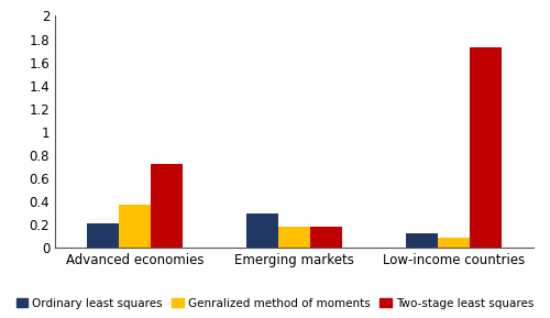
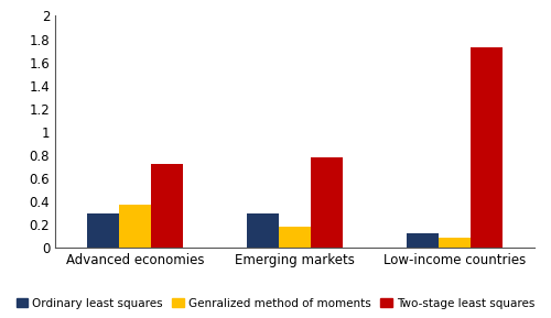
Ordinary least squares/Advanced economies: 0.21 -> 0.30
Two-stage least squares/Emerging markets: 0.18 -> 0.78
